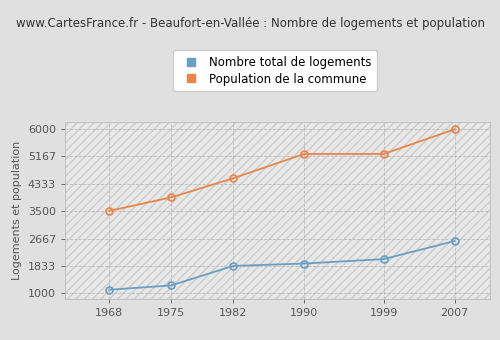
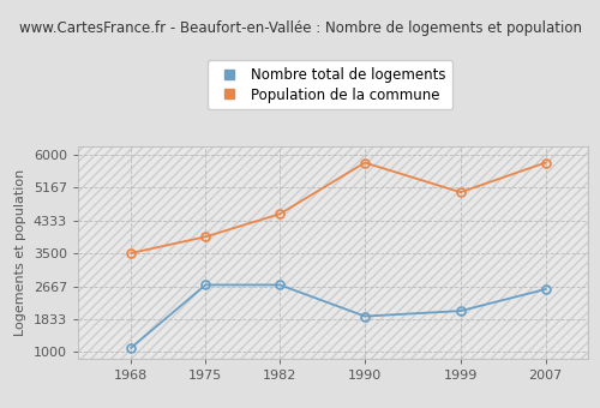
Nombre total de logements/1975: 1240 -> 2700
Nombre total de logements/1982: 1830 -> 2700
Population de la commune/1990: 5240 -> 5800
Population de la commune/1999: 5240 -> 5050
Population de la commune/2007: 5990 -> 5800
